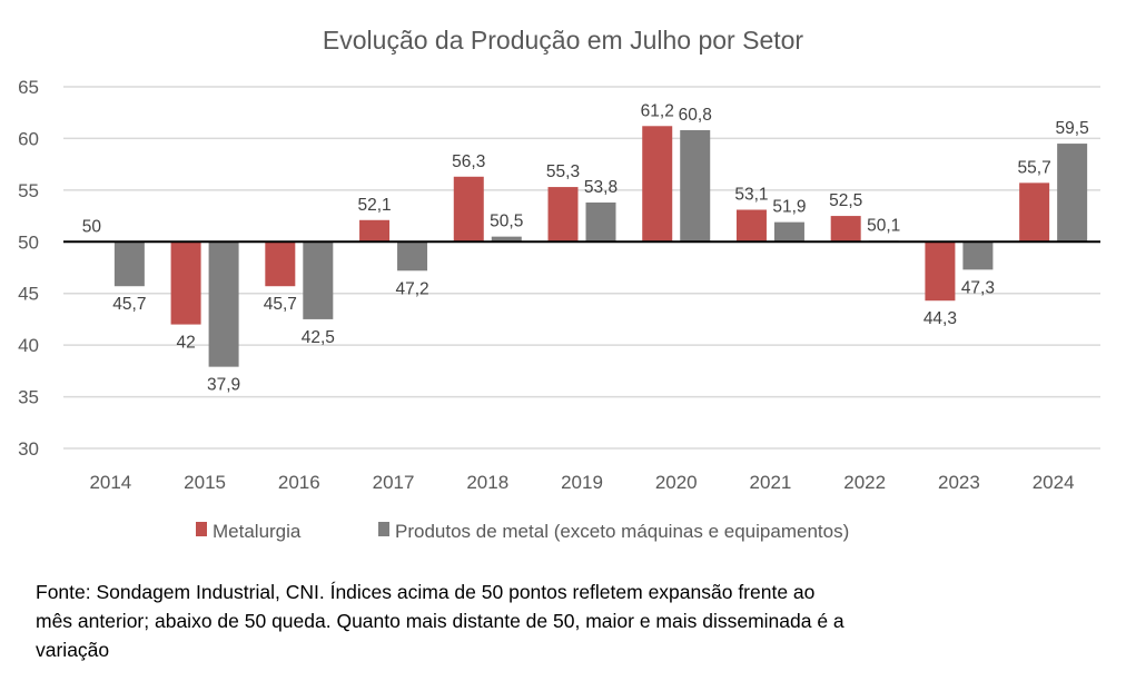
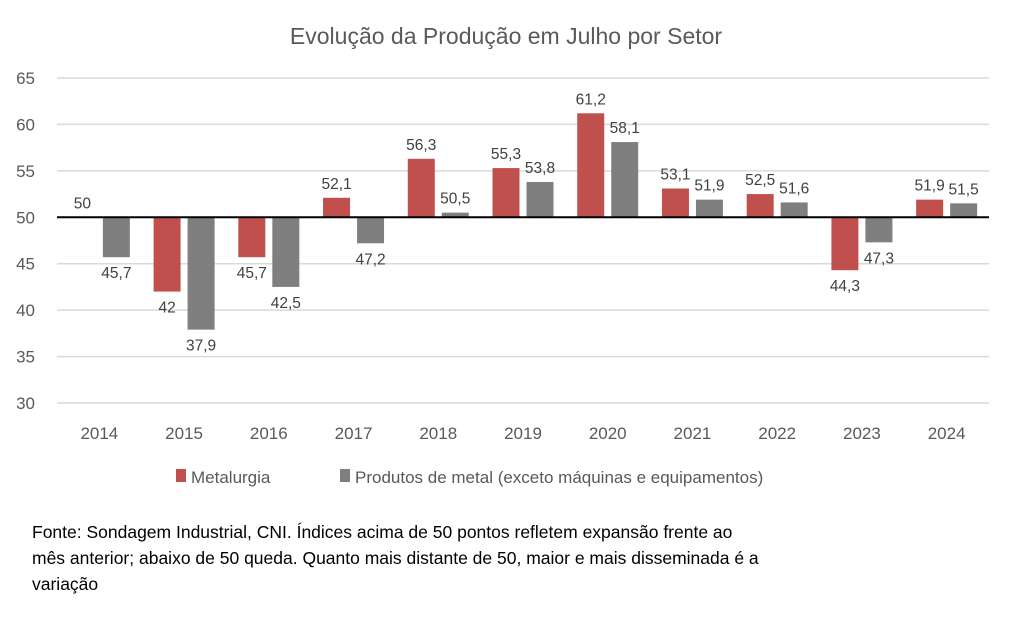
Produtos de metal (exceto máquinas e equipamentos)/2020: 60,8 -> 58,1
Produtos de metal (exceto máquinas e equipamentos)/2022: 50,1 -> 51,6
Metalurgia/2024: 55,7 -> 51,9
Produtos de metal (exceto máquinas e equipamentos)/2024: 59,5 -> 51,5
